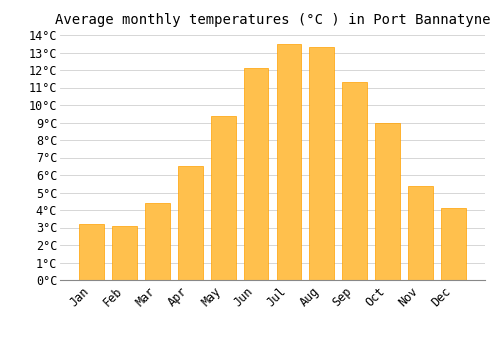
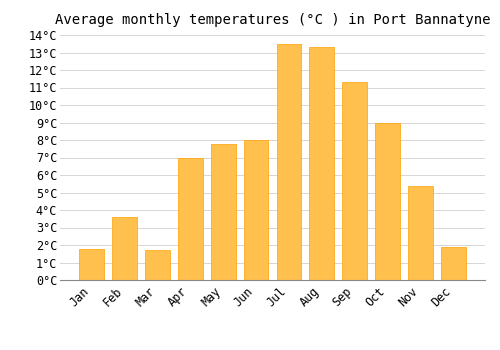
Jan: 3.2°C -> 1.8°C
Feb: 3.1°C -> 3.6°C
Mar: 4.4°C -> 1.7°C
Apr: 6.5°C -> 7.0°C
May: 9.4°C -> 7.8°C
Jun: 12.1°C -> 8.0°C
Dec: 4.1°C -> 1.9°C
